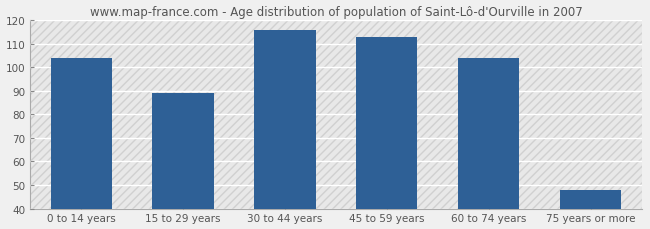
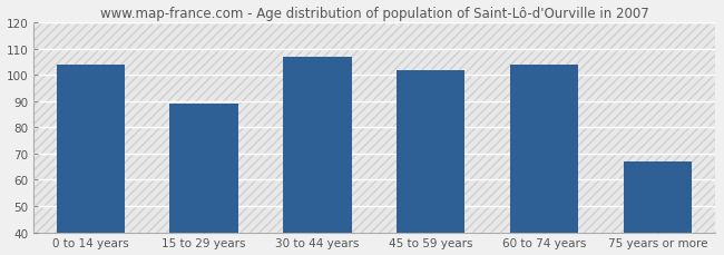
30 to 44 years: 116 -> 107
45 to 59 years: 113 -> 102
75 years or more: 48 -> 67
